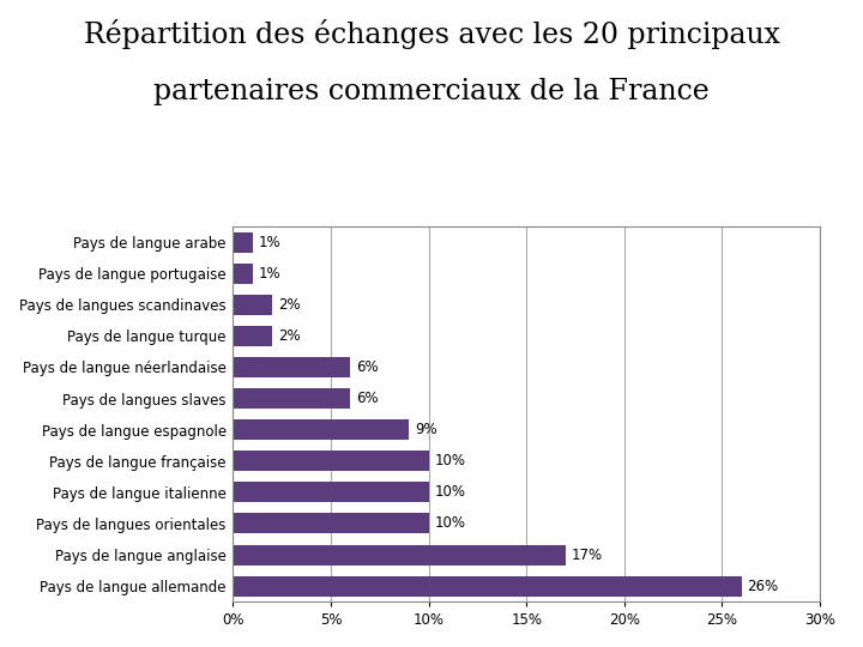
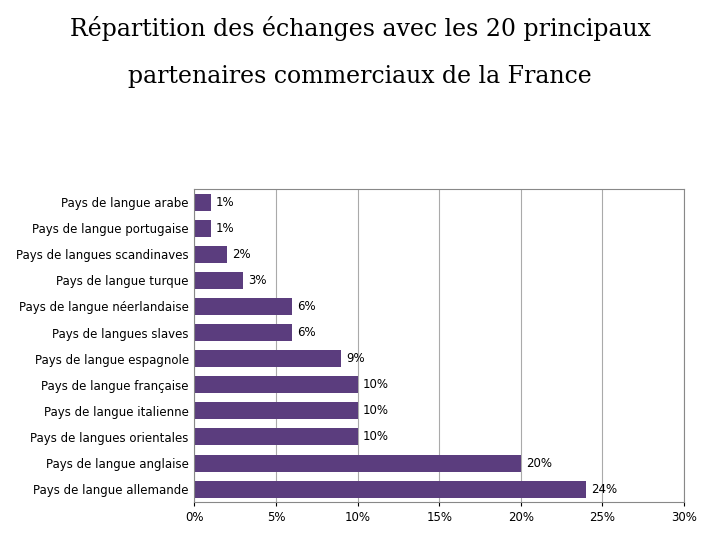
Pays de langue turque: 2% -> 3%
Pays de langue anglaise: 17% -> 20%
Pays de langue allemande: 26% -> 24%
